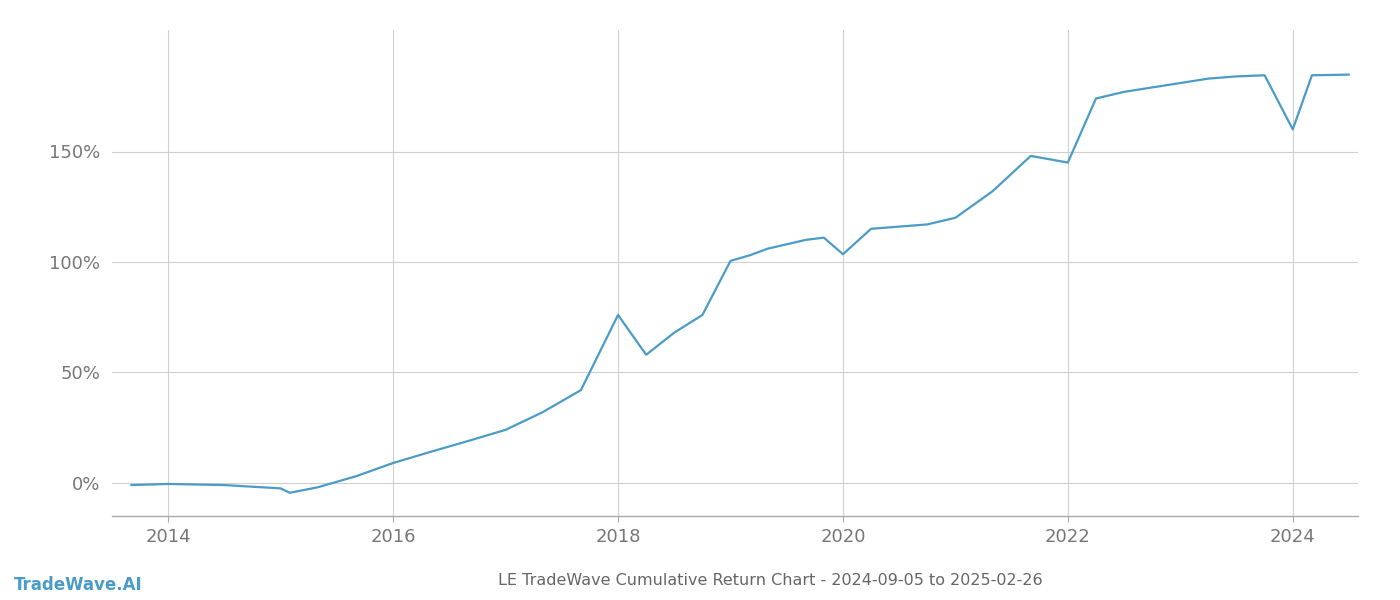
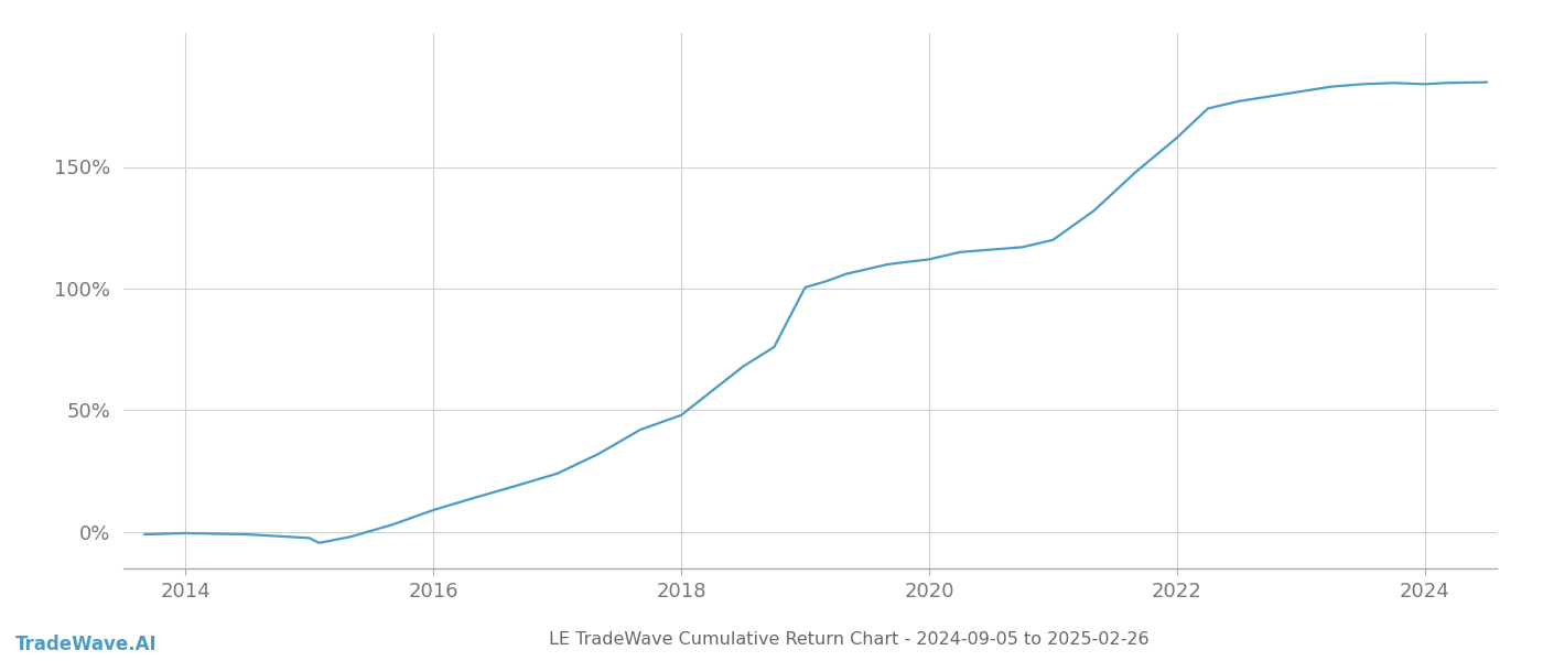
2018: 76.0% -> 48.0%
2020: 103.5% -> 112.0%
2022: 145.0% -> 162.0%
2024: 160.0% -> 184.0%
